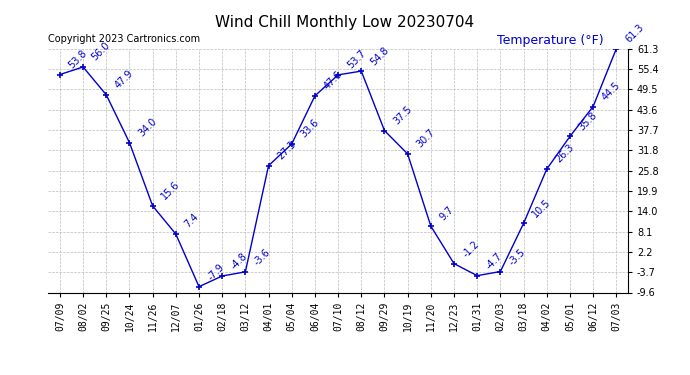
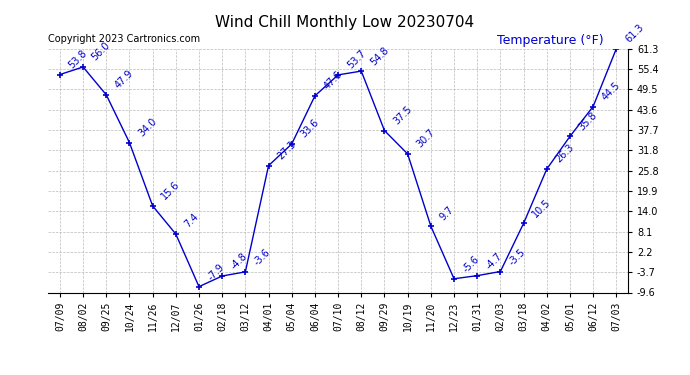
12/23: -1.2 -> -5.6
